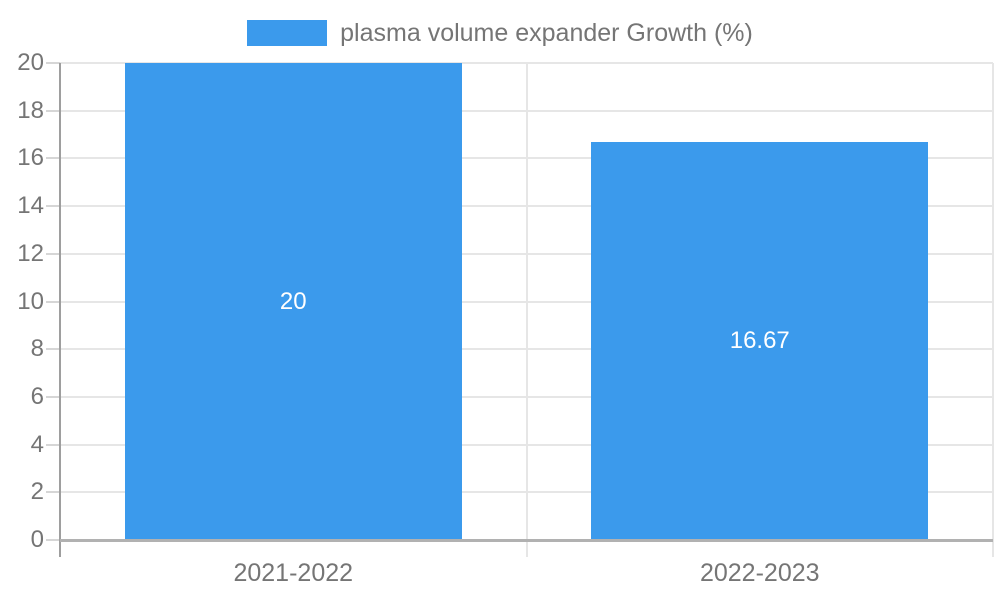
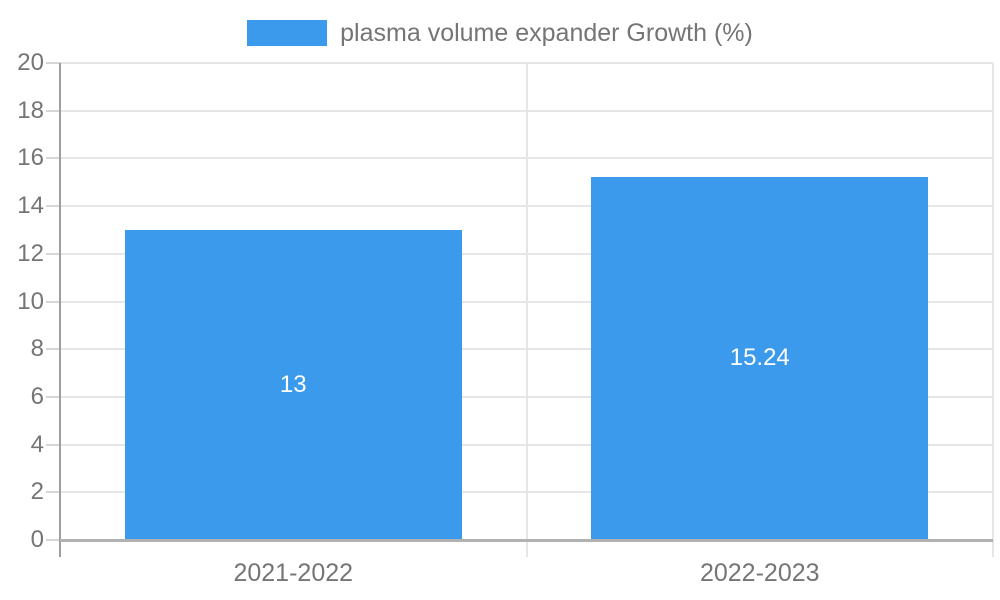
2021-2022: 20 -> 13
2022-2023: 16.67 -> 15.24
